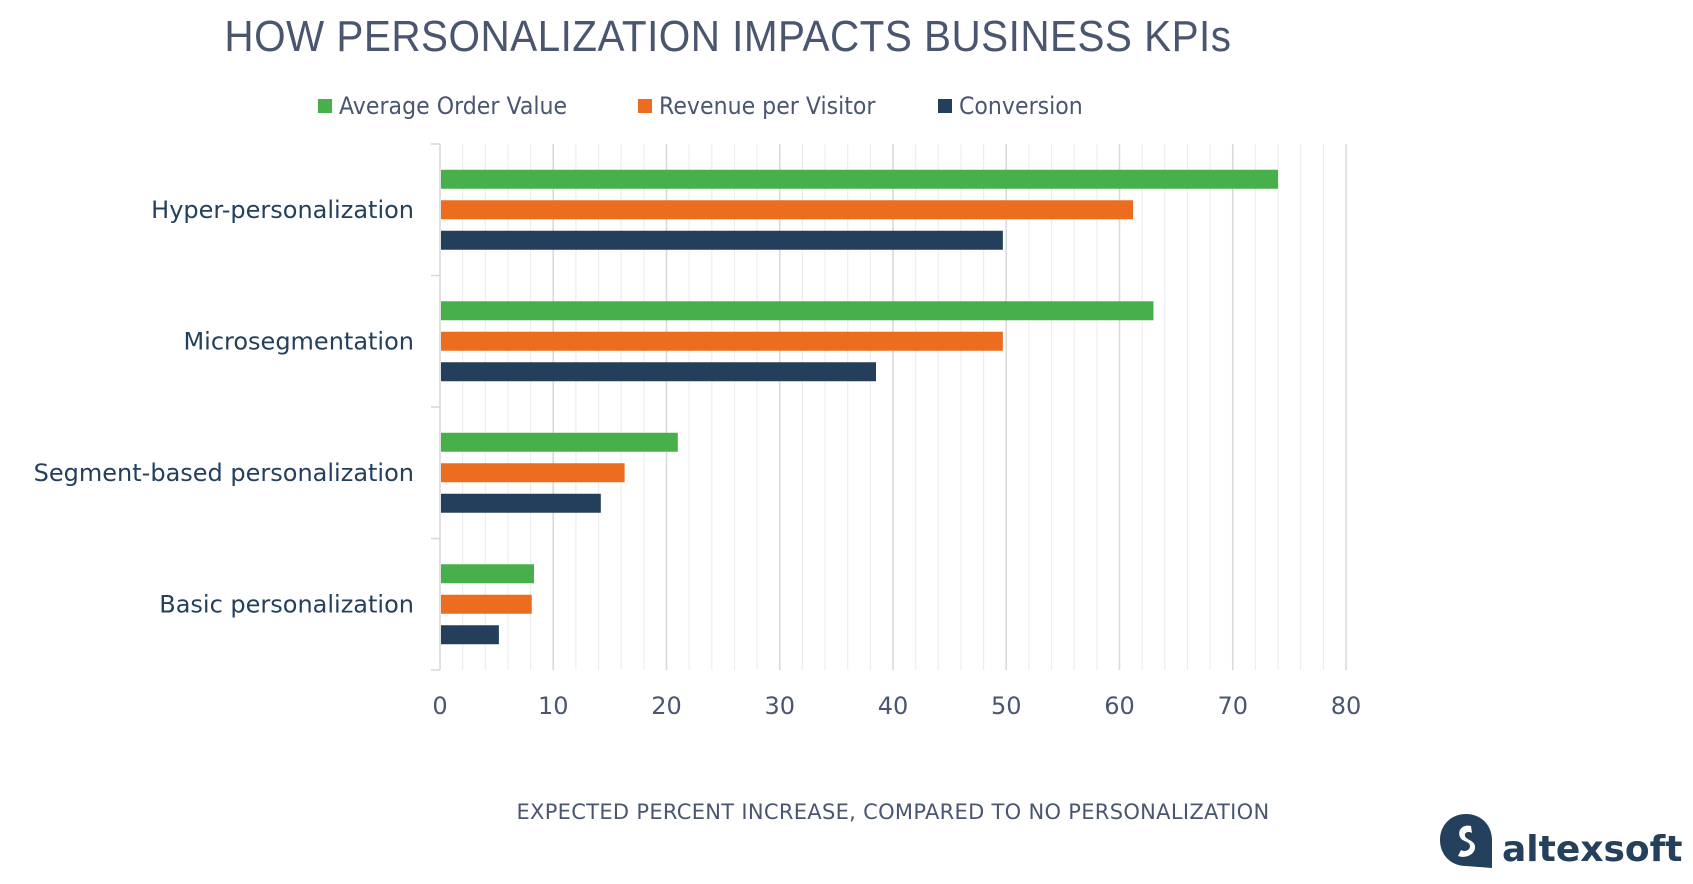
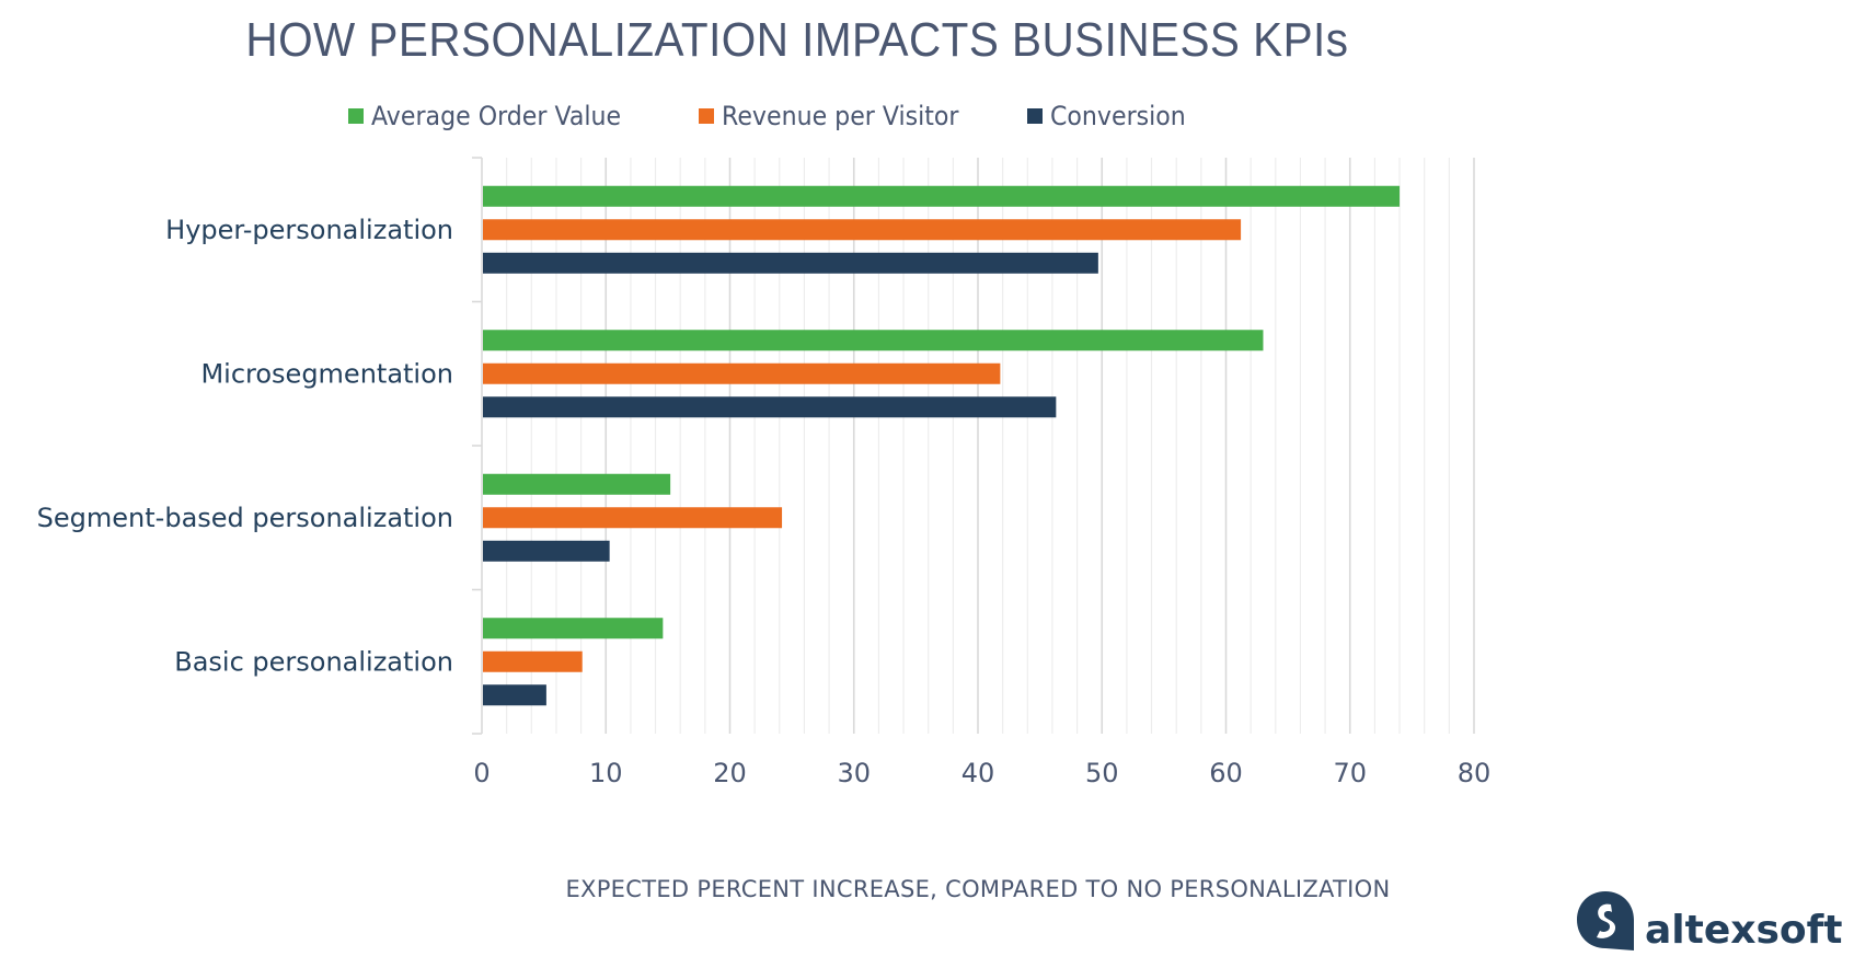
Revenue per Visitor/Microsegmentation: 49.7 -> 41.8
Conversion/Microsegmentation: 38.5 -> 46.3
Average Order Value/Segment-based personalization: 21.0 -> 15.2
Revenue per Visitor/Segment-based personalization: 16.3 -> 24.2
Conversion/Segment-based personalization: 14.2 -> 10.3
Average Order Value/Basic personalization: 8.3 -> 14.6
